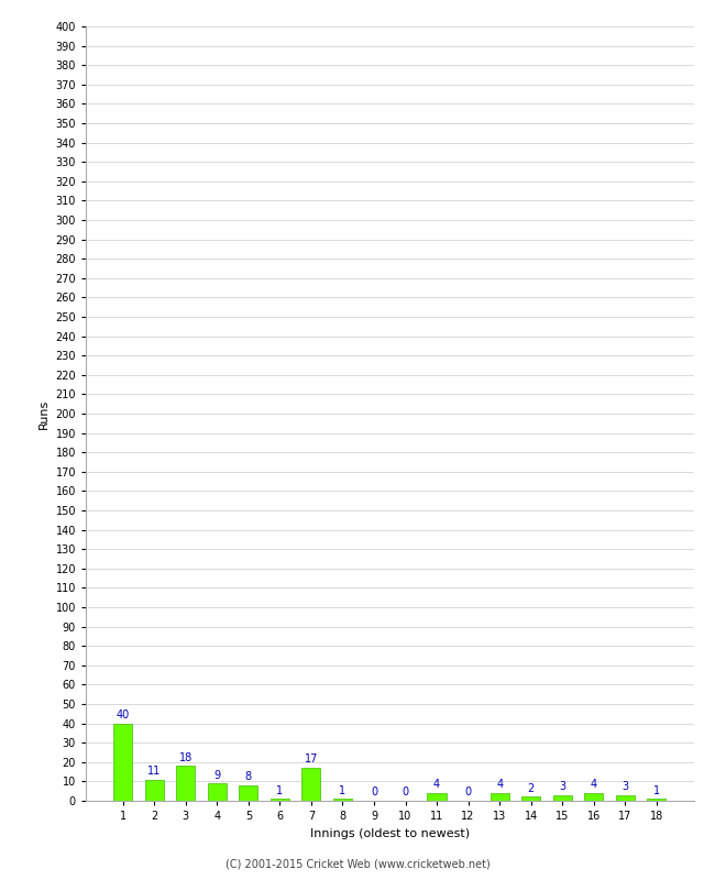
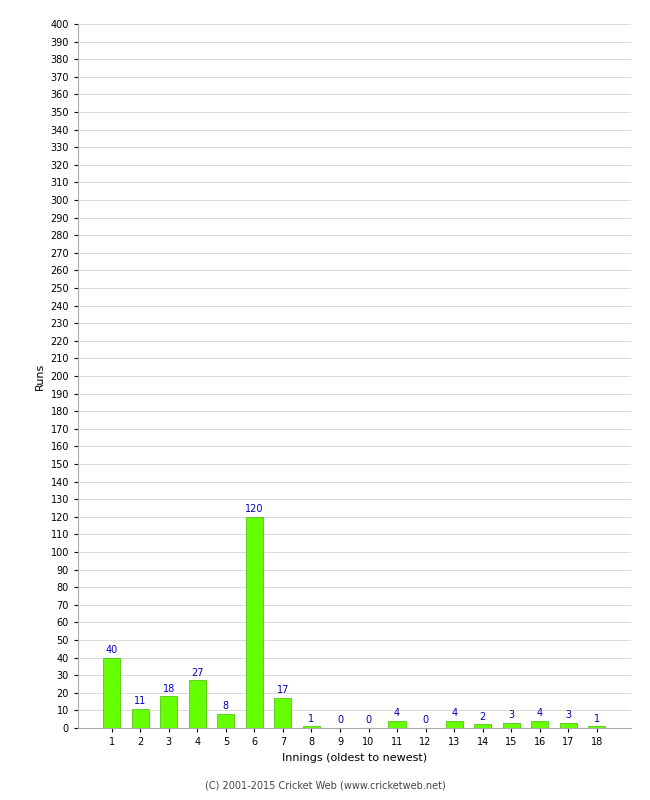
4: 9 -> 27
6: 1 -> 120
